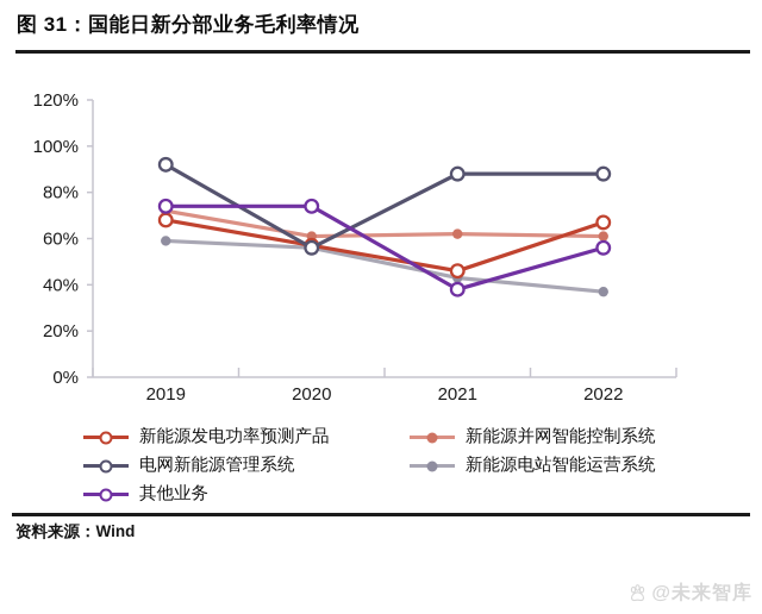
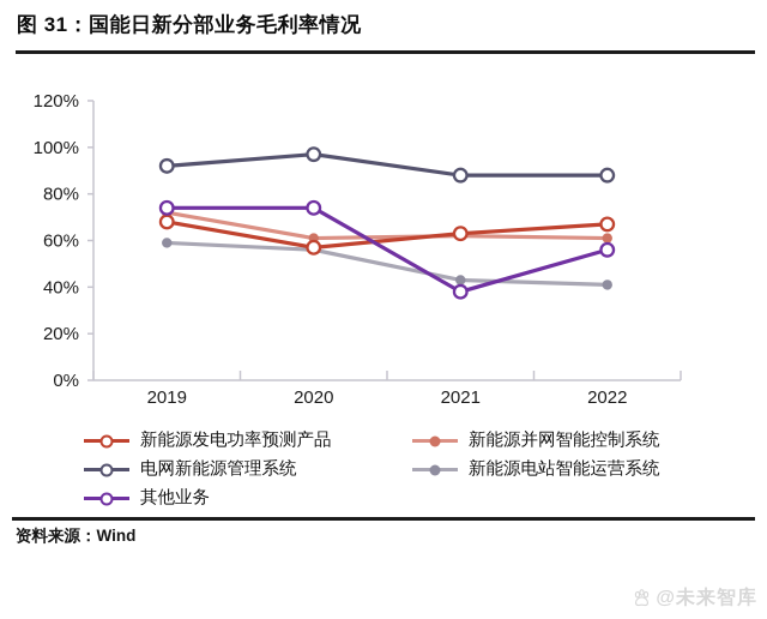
电网新能源管理系统/2020: 56% -> 97%
新能源发电功率预测产品/2021: 46% -> 63%
新能源电站智能运营系统/2022: 37% -> 41%
